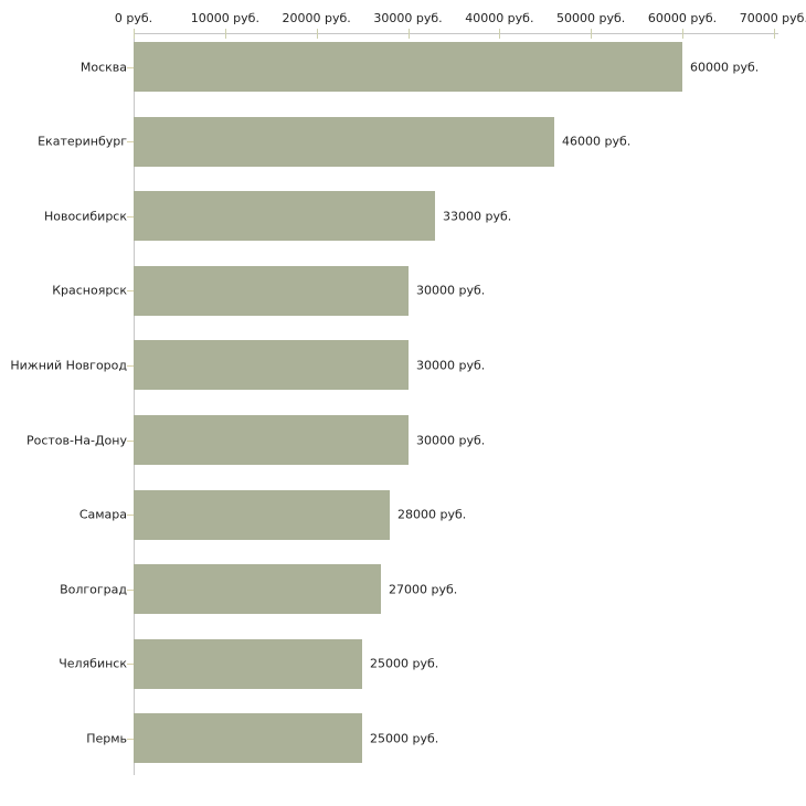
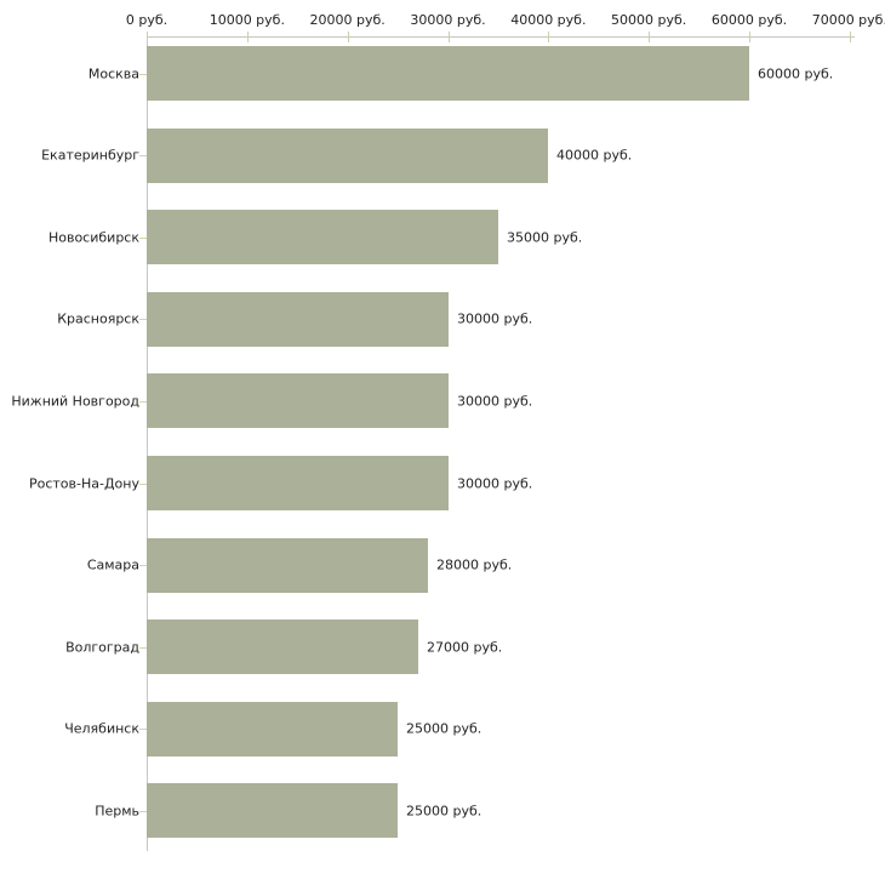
Екатеринбург: 46000 -> 40000
Новосибирск: 33000 -> 35000
